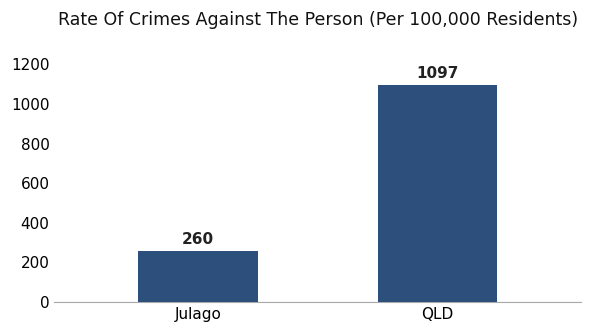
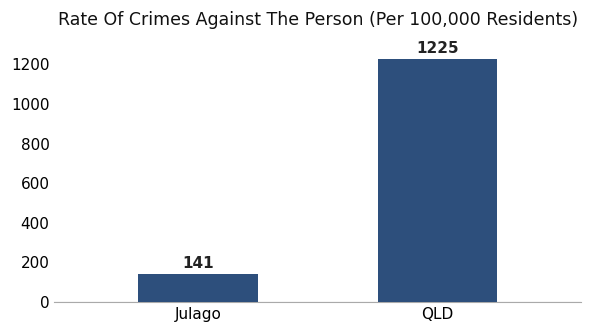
Julago: 260 -> 141
QLD: 1097 -> 1225
